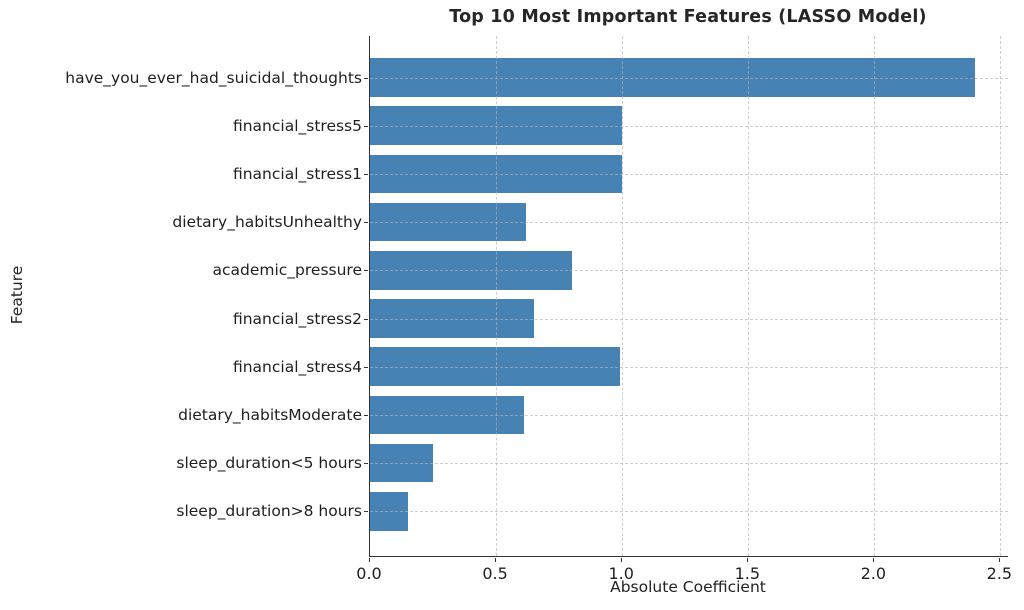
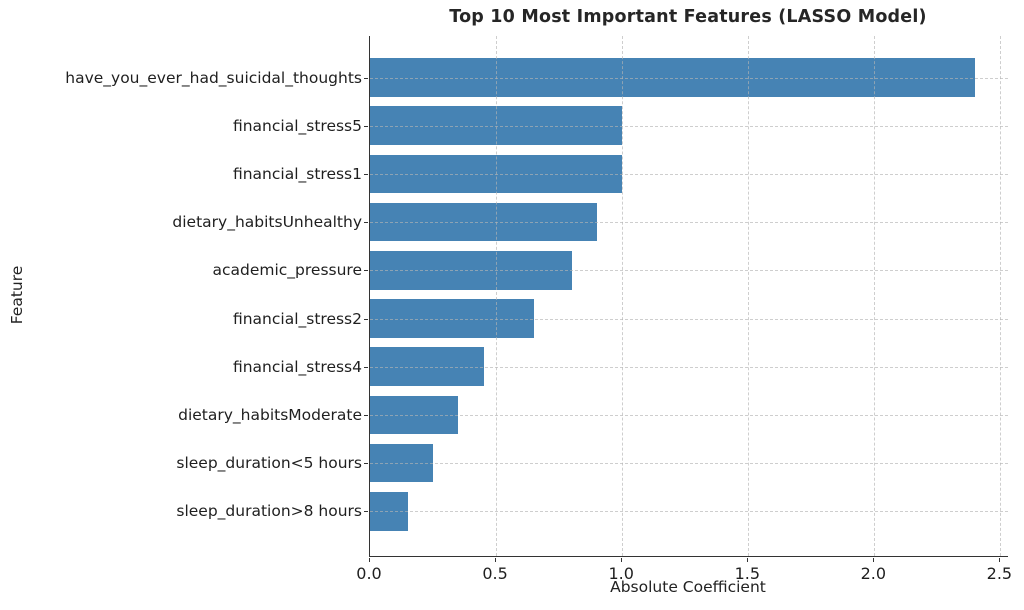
dietary_habitsUnhealthy: 0.62 -> 0.90
financial_stress4: 0.99 -> 0.45
dietary_habitsModerate: 0.61 -> 0.35
